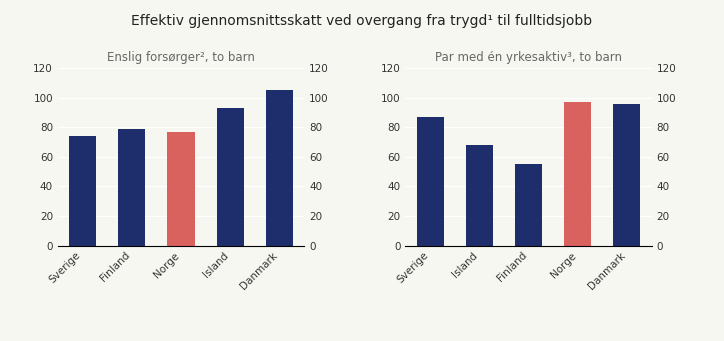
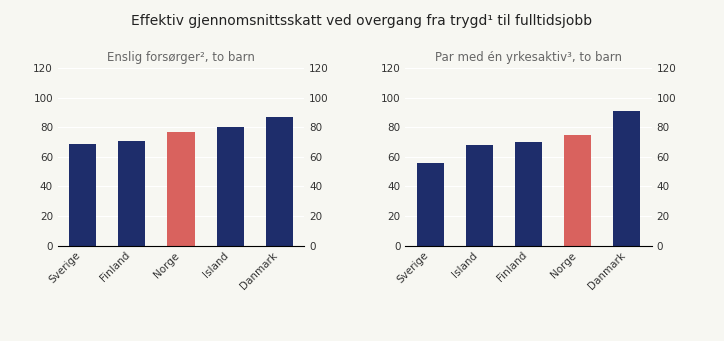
Enslig forsørger², to barn/Sverige: 74 -> 69
Enslig forsørger², to barn/Finland: 79 -> 71
Enslig forsørger², to barn/Island: 93 -> 80
Enslig forsørger², to barn/Danmark: 105 -> 87
Par med én yrkesaktiv³, to barn/Sverige: 87 -> 56
Par med én yrkesaktiv³, to barn/Finland: 55 -> 70
Par med én yrkesaktiv³, to barn/Norge: 97 -> 75
Par med én yrkesaktiv³, to barn/Danmark: 96 -> 91
